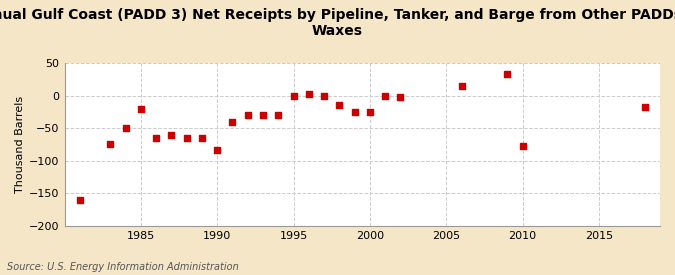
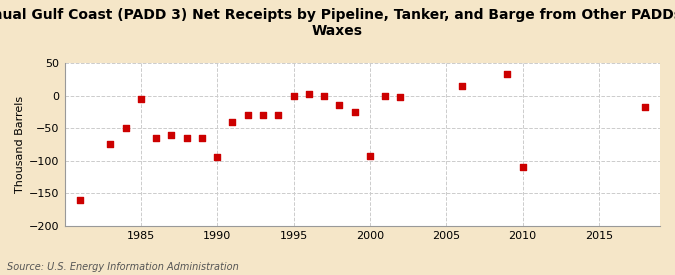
1985: -20 -> -6
1990: -83 -> -94
2000: -25 -> -92
2010: -78 -> -110
